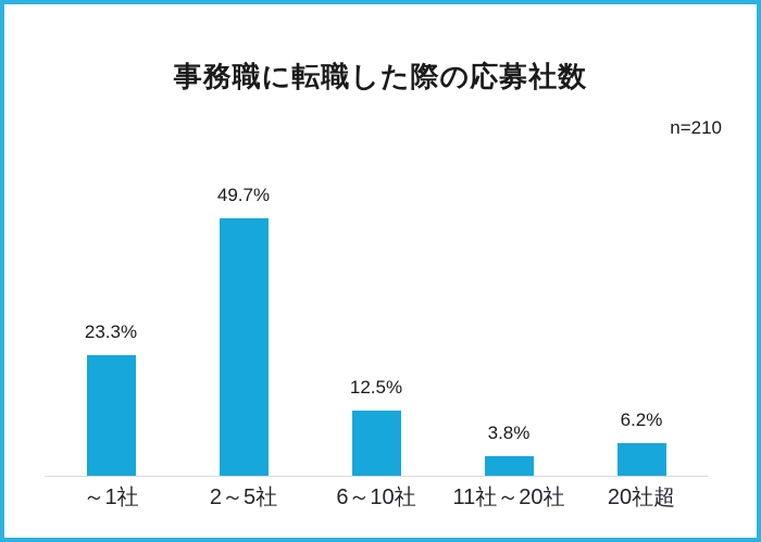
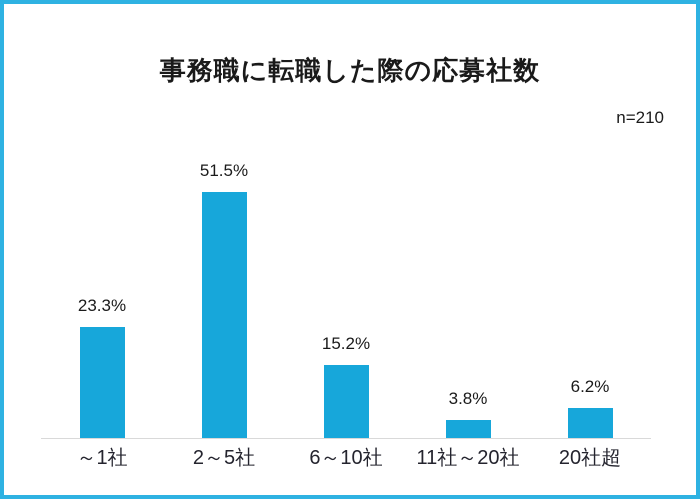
2～5社: 49.7% -> 51.5%
6～10社: 12.5% -> 15.2%
